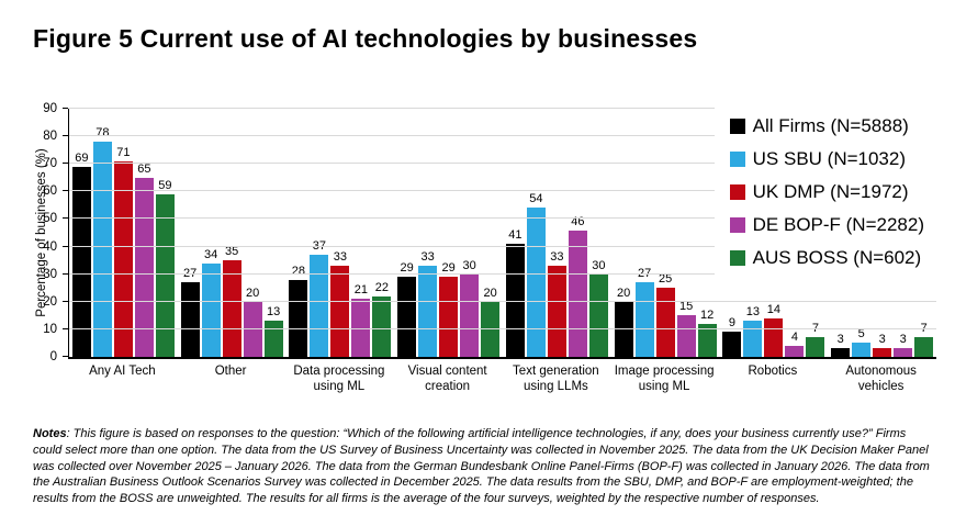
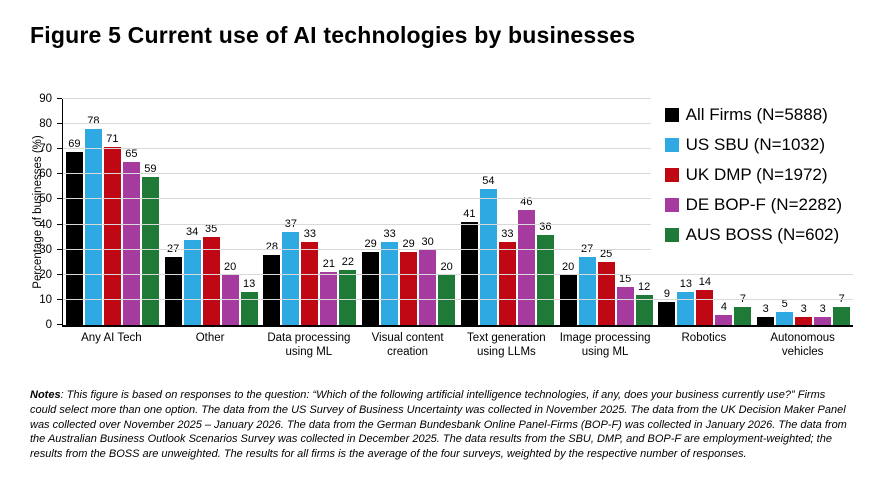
AUS BOSS (N=602)/Text generation using LLMs: 30 -> 36
